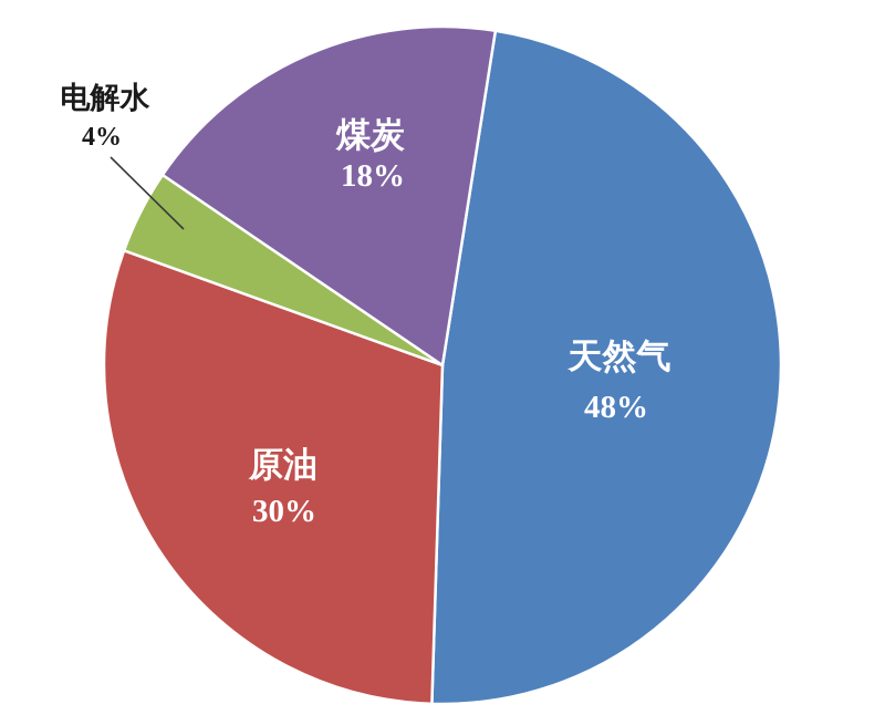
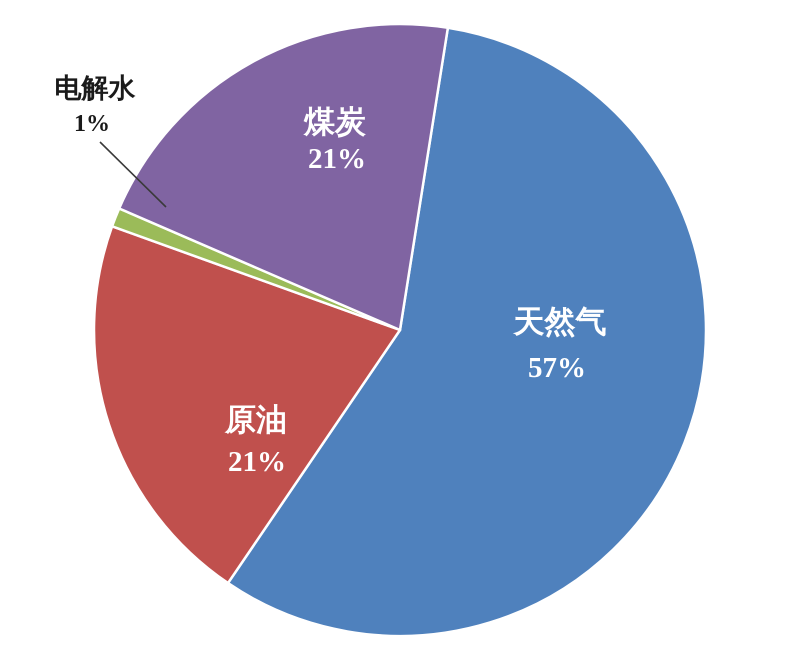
天然气: 48% -> 57%
原油: 30% -> 21%
电解水: 4% -> 1%
煤炭: 18% -> 21%
